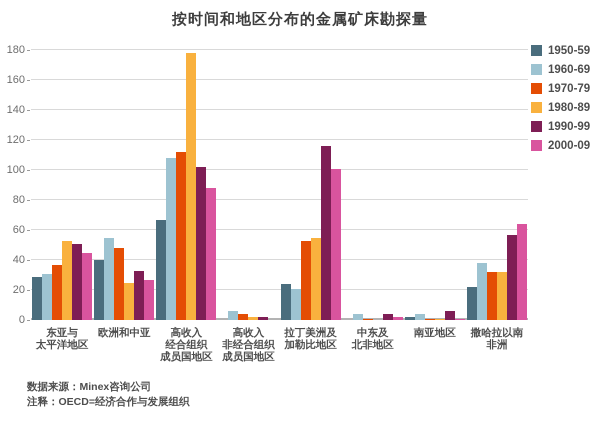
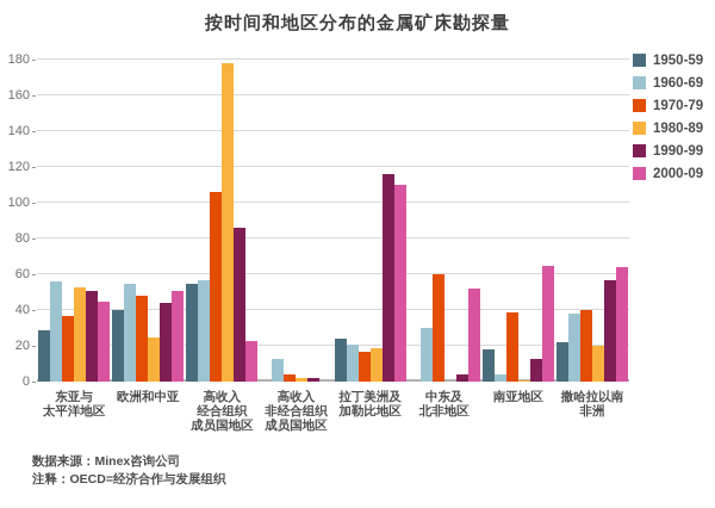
1960-69/东亚与 太平洋地区: 31 -> 56
1990-99/欧洲和中亚: 33 -> 44
2000-09/欧洲和中亚: 27 -> 51
1950-59/高收入 经合组织 成员国地区: 67 -> 55
1960-69/高收入 经合组织 成员国地区: 108 -> 57
1970-79/高收入 经合组织 成员国地区: 112 -> 106
1990-99/高收入 经合组织 成员国地区: 102 -> 86
2000-09/高收入 经合组织 成员国地区: 88 -> 23
1960-69/高收入 非经合组织 成员国地区: 6 -> 13
1970-79/拉丁美洲及 加勒比地区: 53 -> 17
1980-89/拉丁美洲及 加勒比地区: 55 -> 19
2000-09/拉丁美洲及 加勒比地区: 101 -> 110
1960-69/中东及 北非地区: 4 -> 30
1970-79/中东及 北非地区: 1 -> 60
2000-09/中东及 北非地区: 2 -> 52
1950-59/南亚地区: 2 -> 18
1970-79/南亚地区: 1 -> 39
1990-99/南亚地区: 6 -> 13
2000-09/南亚地区: 1 -> 65
1970-79/撒哈拉以南 非洲: 32 -> 40
1980-89/撒哈拉以南 非洲: 32 -> 20
